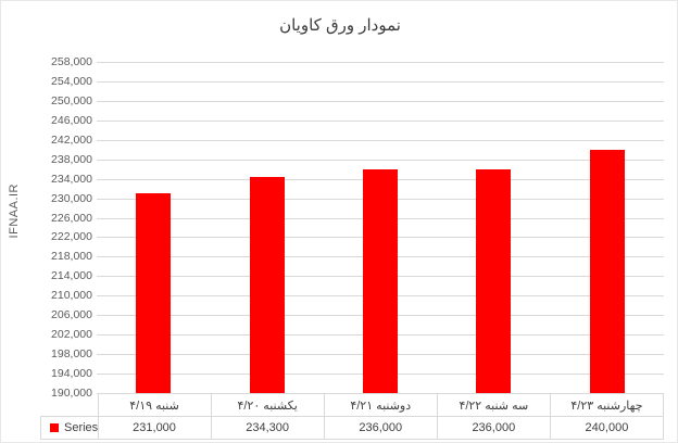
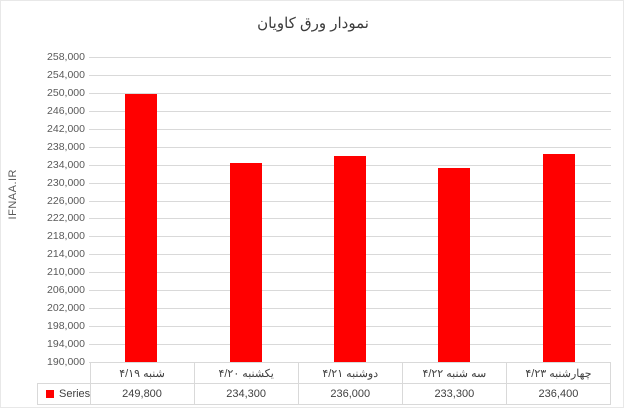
شنبه ۴/۱۹: 231,000 -> 249,800
سه شنبه ۴/۲۲: 236,000 -> 233,300
چهارشنبه ۴/۲۳: 240,000 -> 236,400
